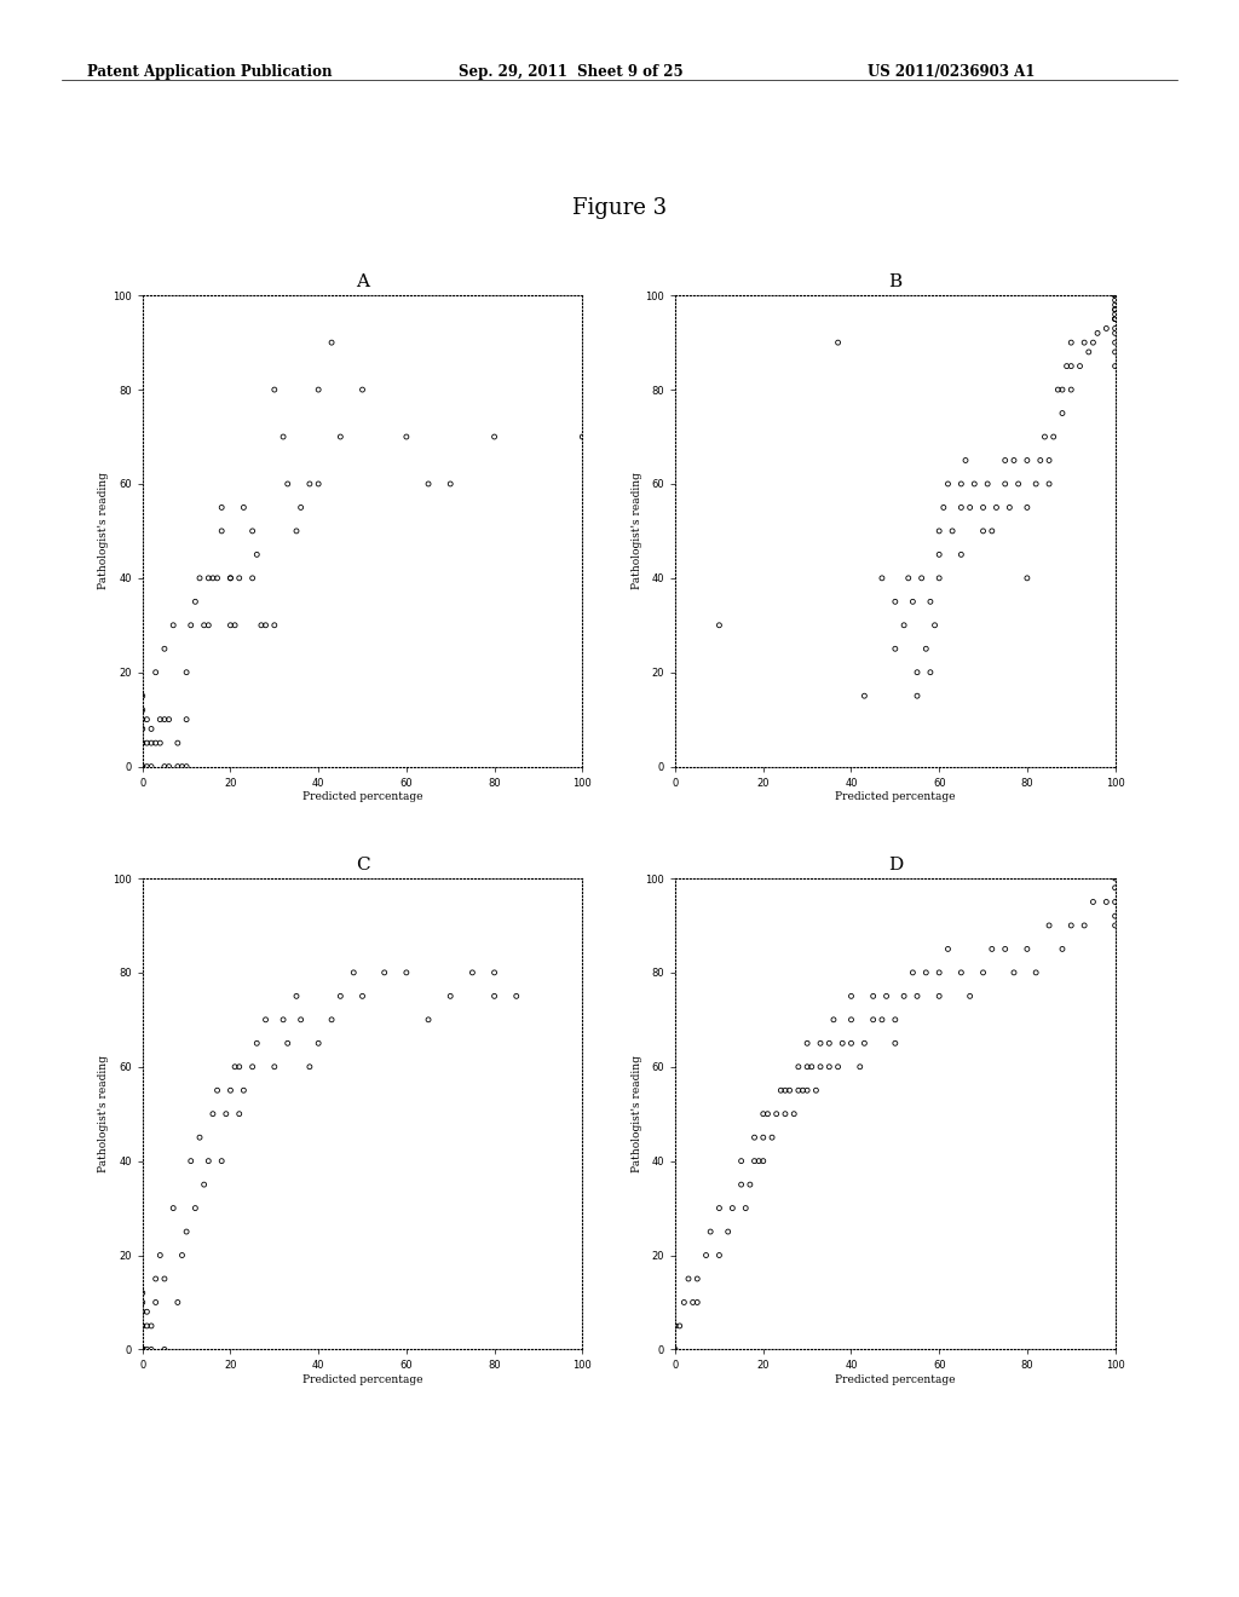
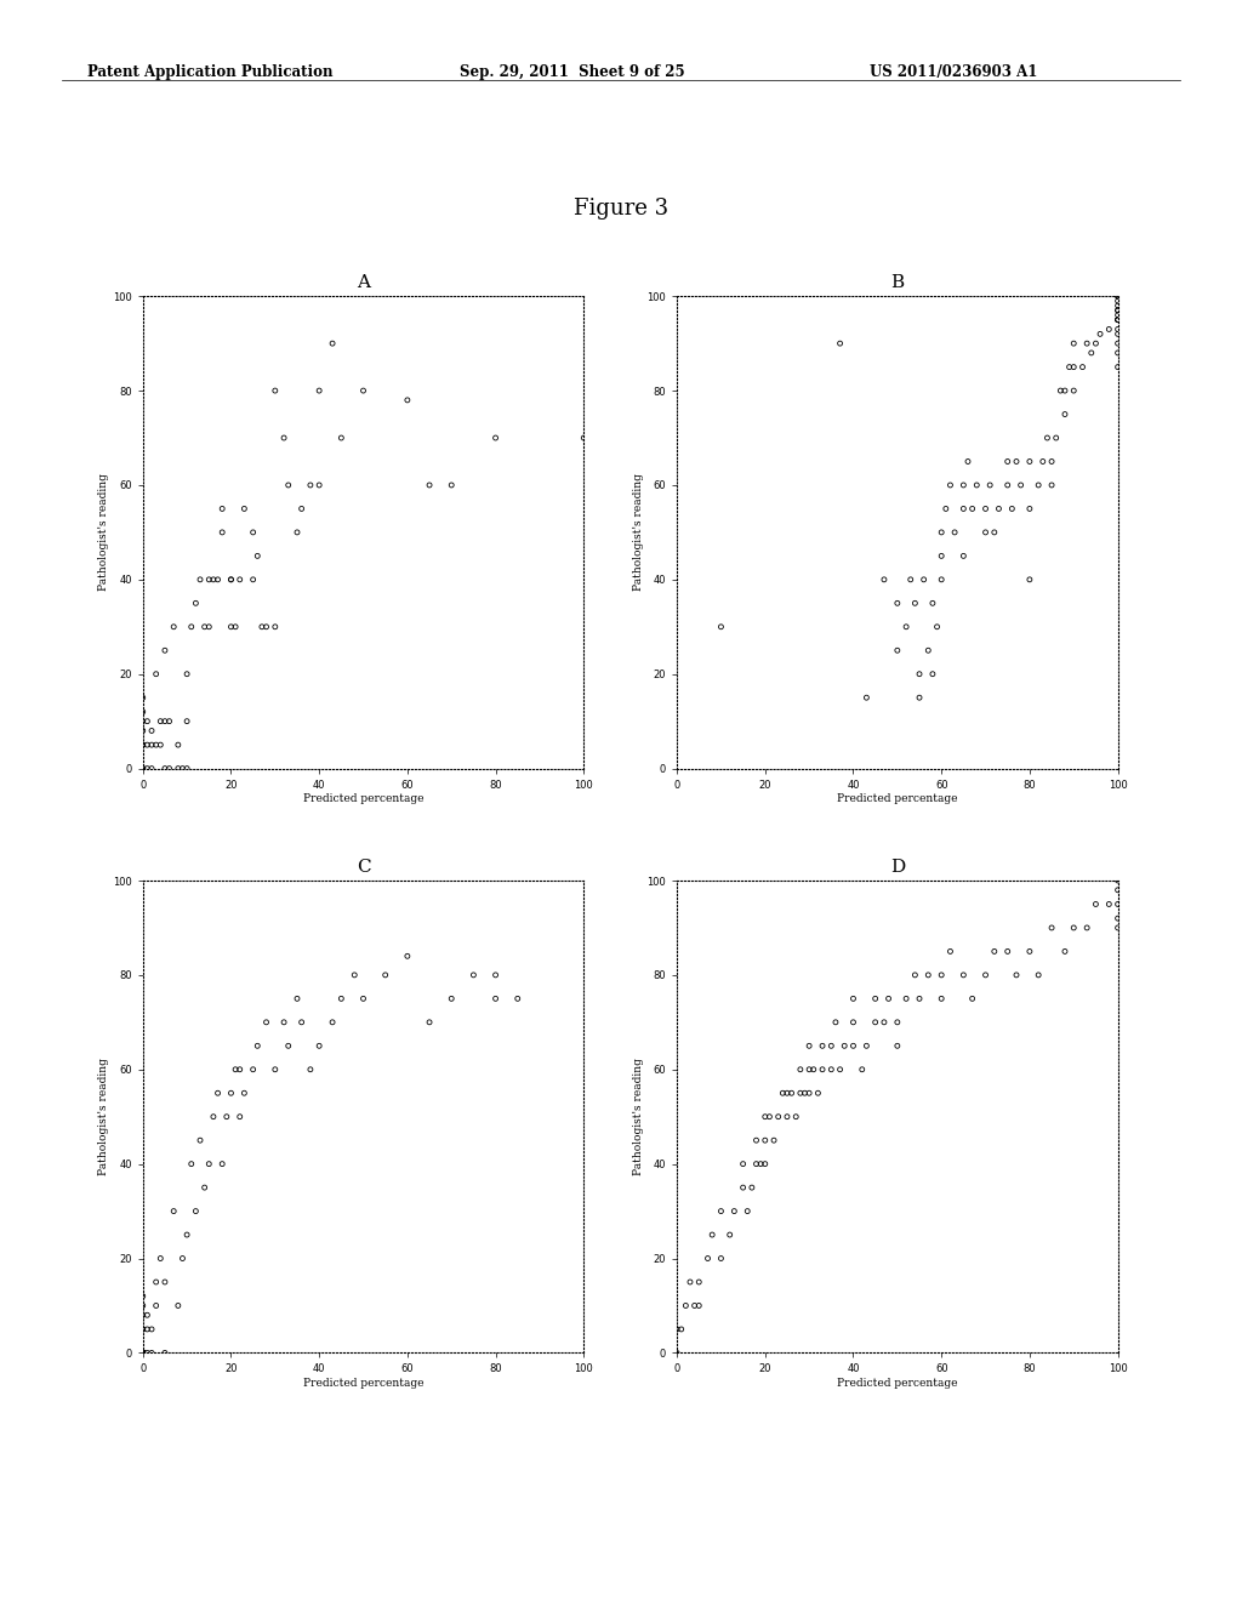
A/60: 70 -> 78
C/60: 80 -> 84
